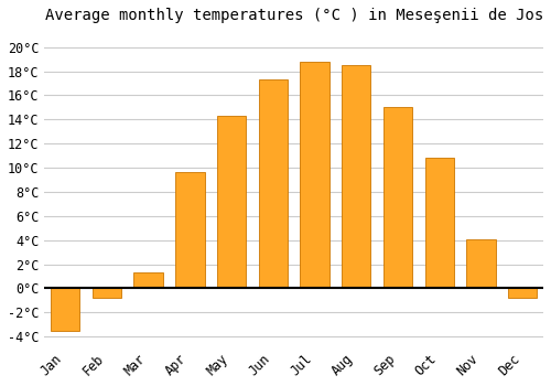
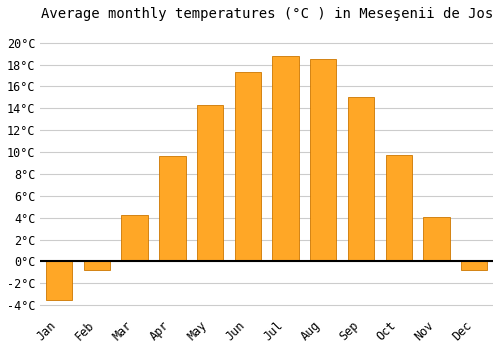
Mar: 1.3°C -> 4.2°C
Oct: 10.8°C -> 9.7°C
